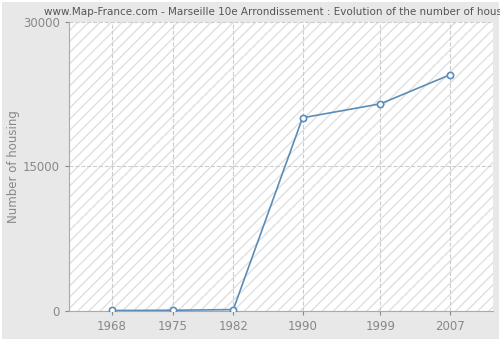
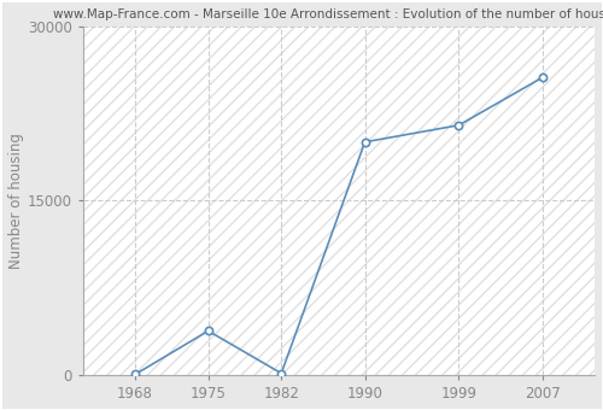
1975: 100 -> 3800
2007: 24500 -> 25600
